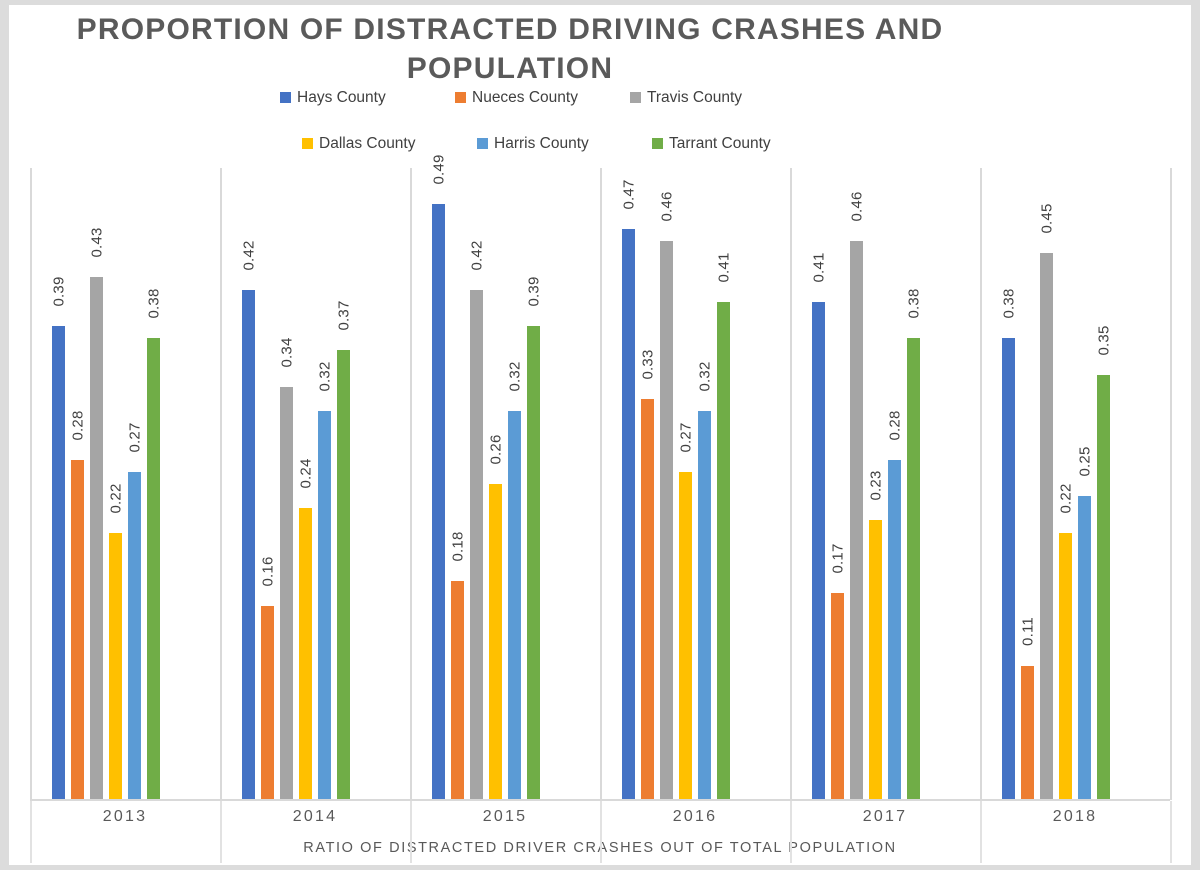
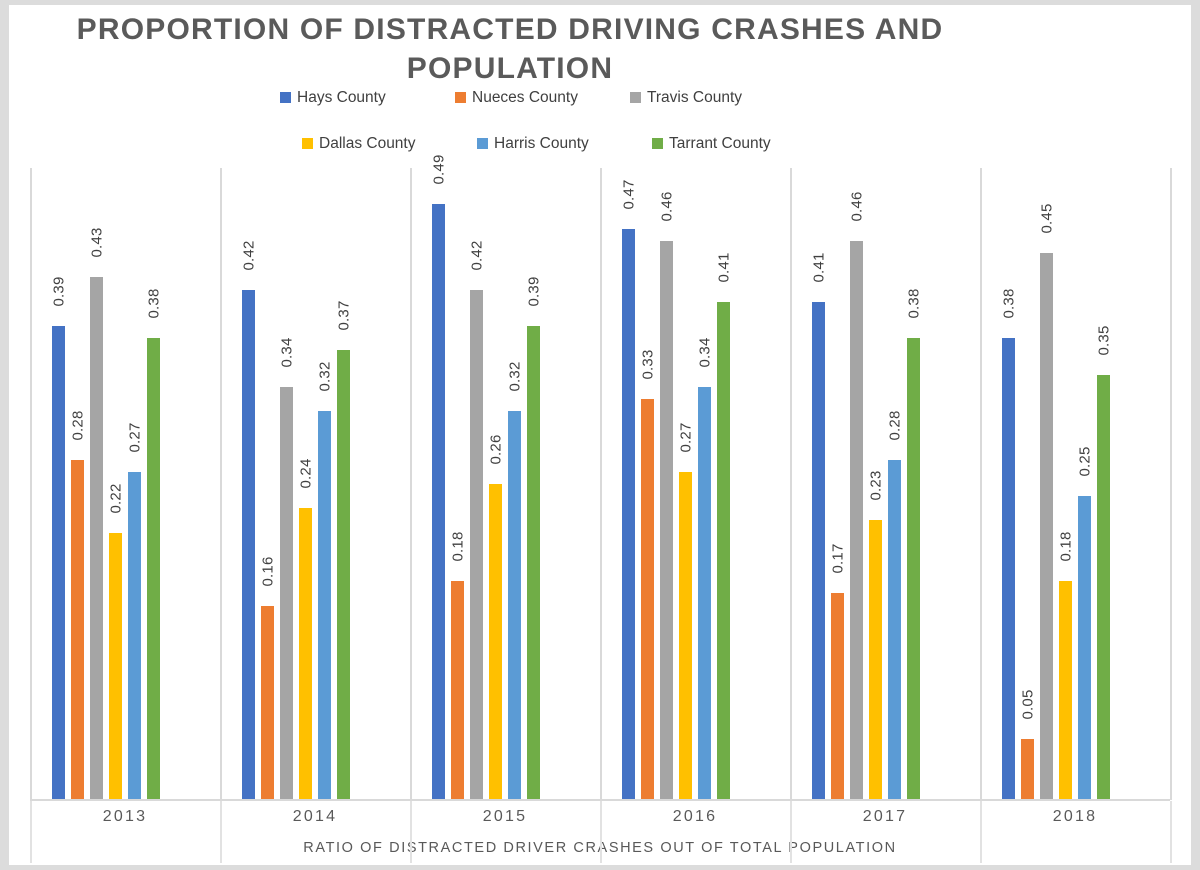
Harris County/2016: 0.32 -> 0.34
Nueces County/2018: 0.11 -> 0.05
Dallas County/2018: 0.22 -> 0.18
